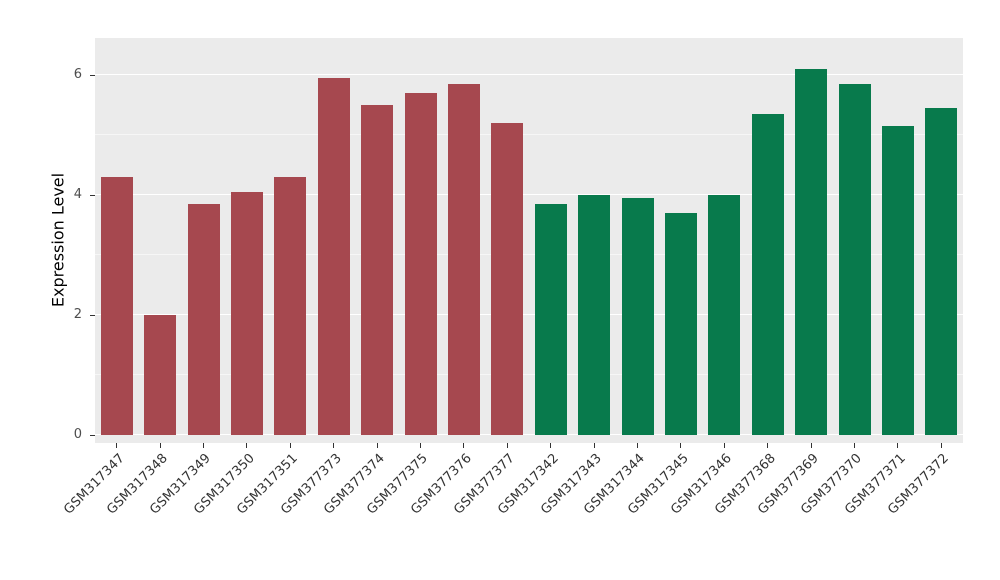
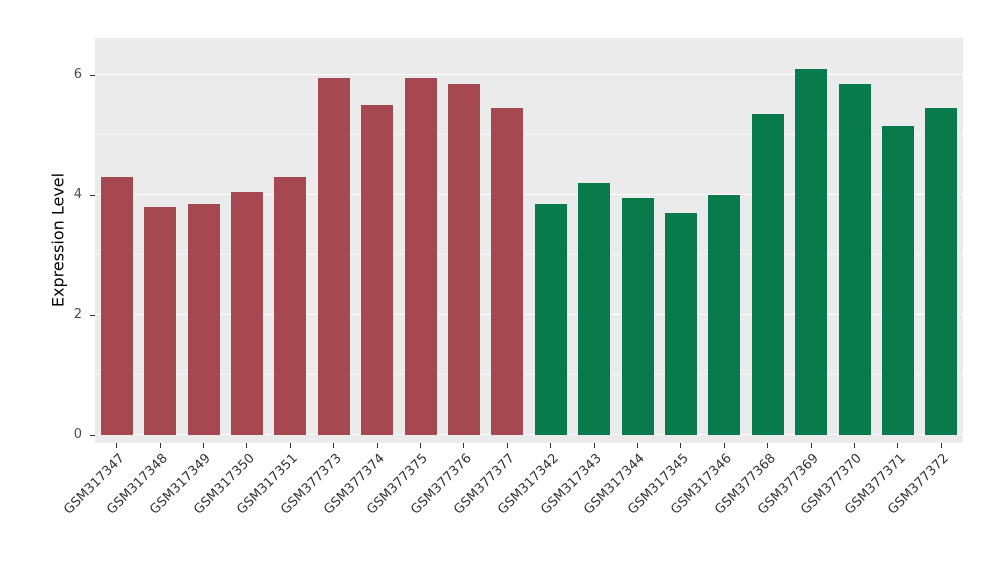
GSM317348: 2.0 -> 3.8
GSM377375: 5.7 -> 6.0
GSM377377: 5.2 -> 5.5
GSM317343: 4.0 -> 4.2
